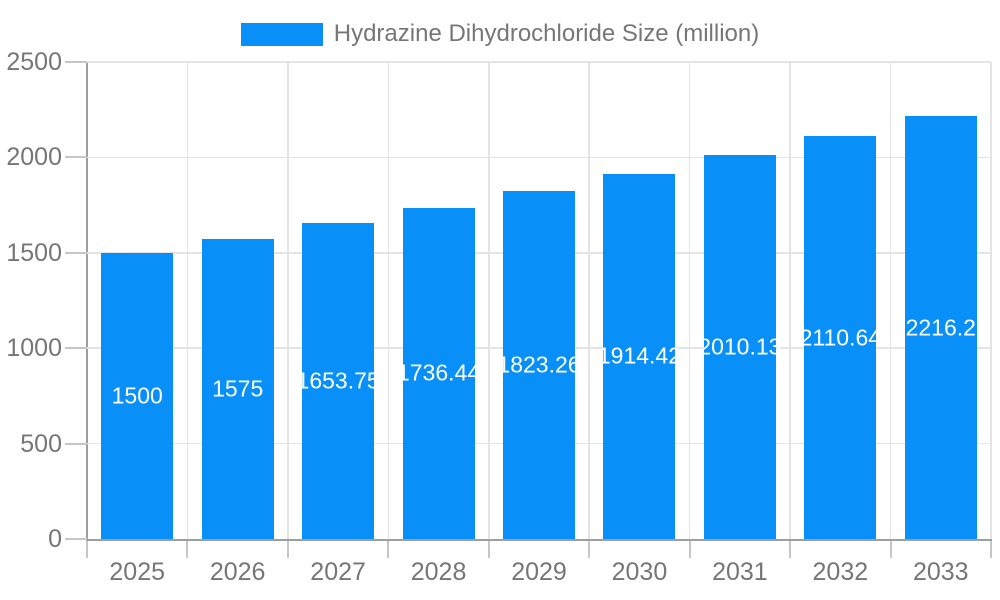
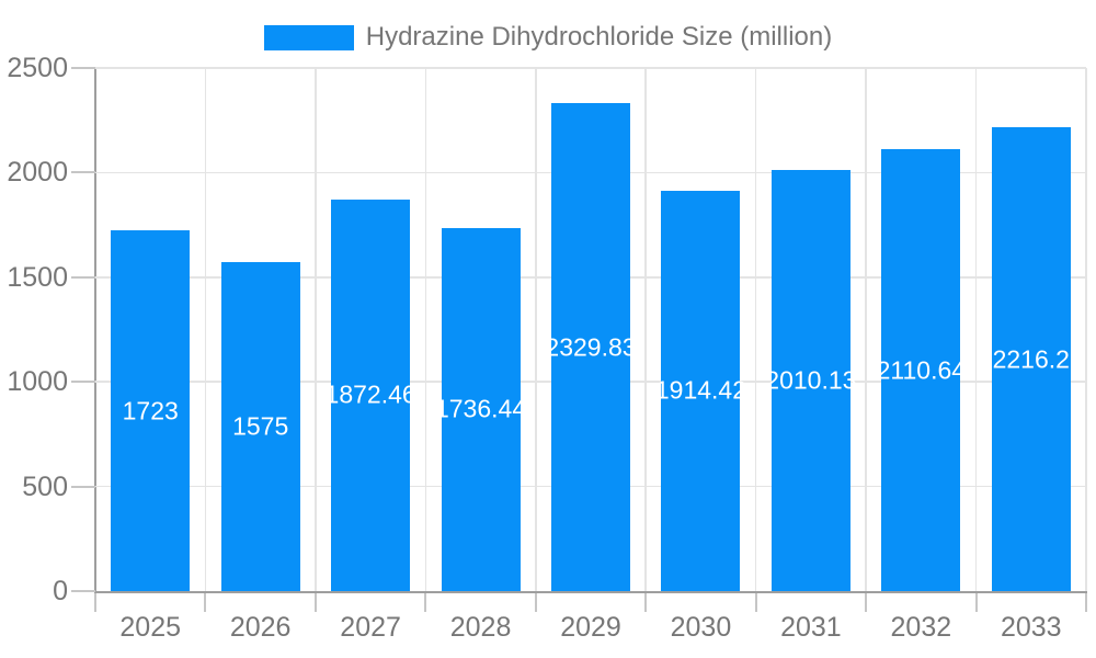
2025: 1500 -> 1723
2027: 1653.75 -> 1872.46
2029: 1823.26 -> 2329.83
